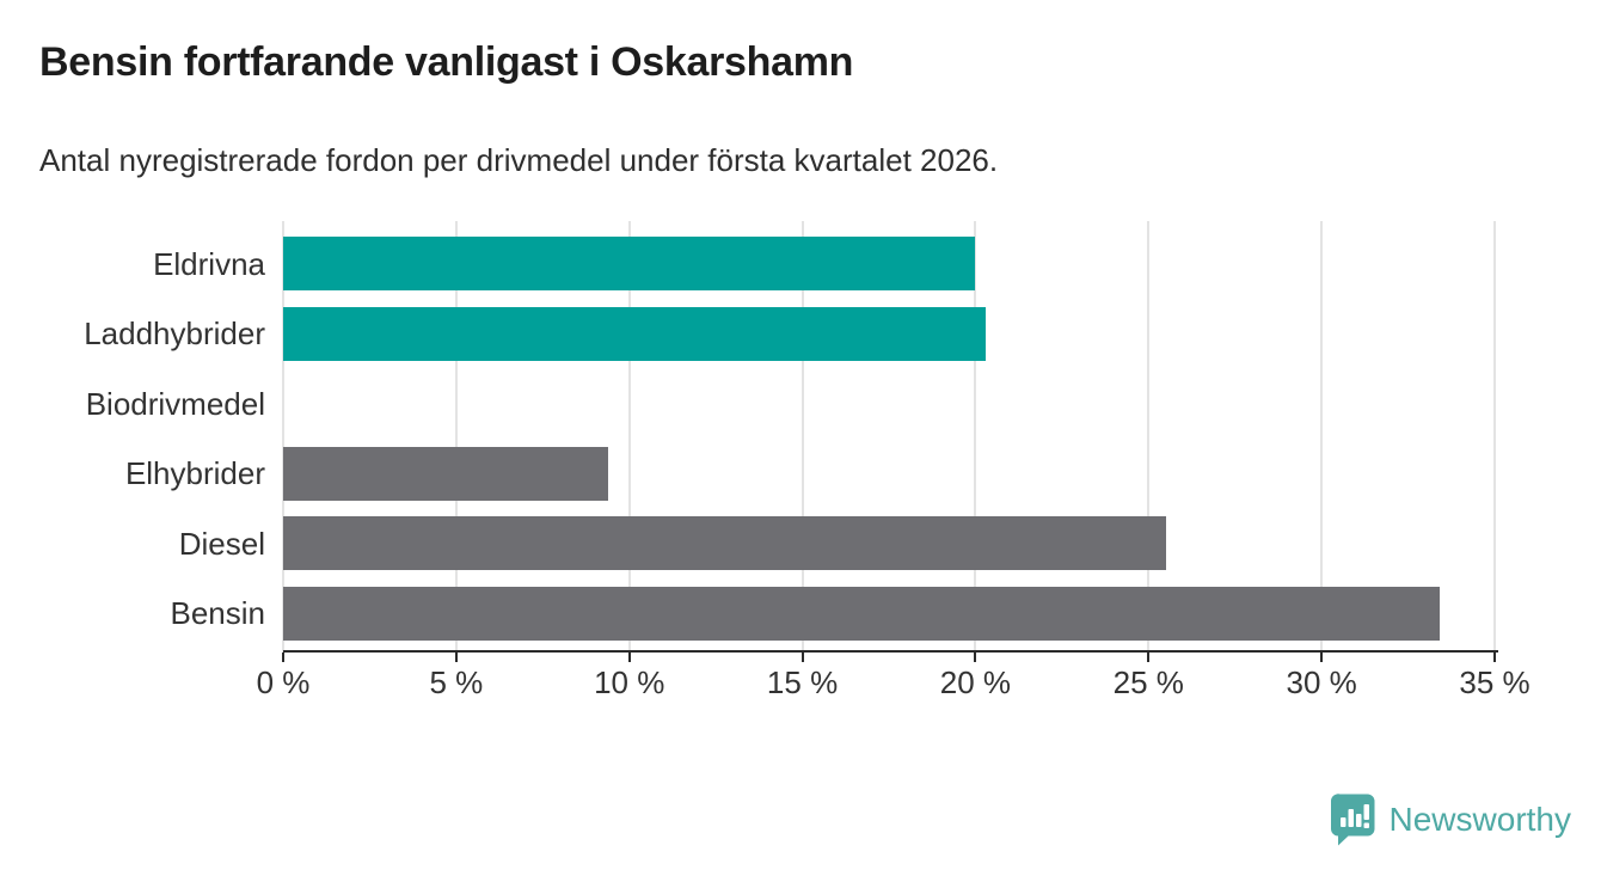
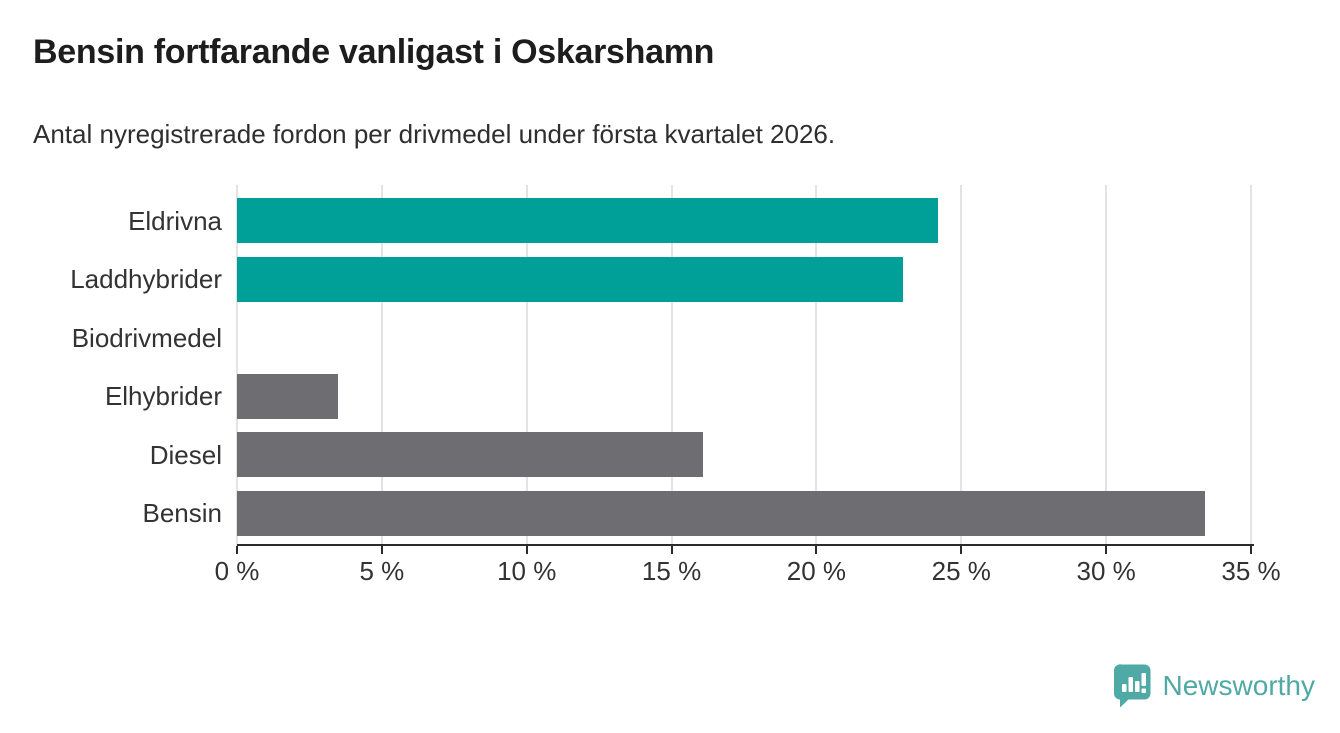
Eldrivna: 20.0% -> 24.2%
Laddhybrider: 20.3% -> 23.0%
Elhybrider: 9.4% -> 3.5%
Diesel: 25.5% -> 16.1%
